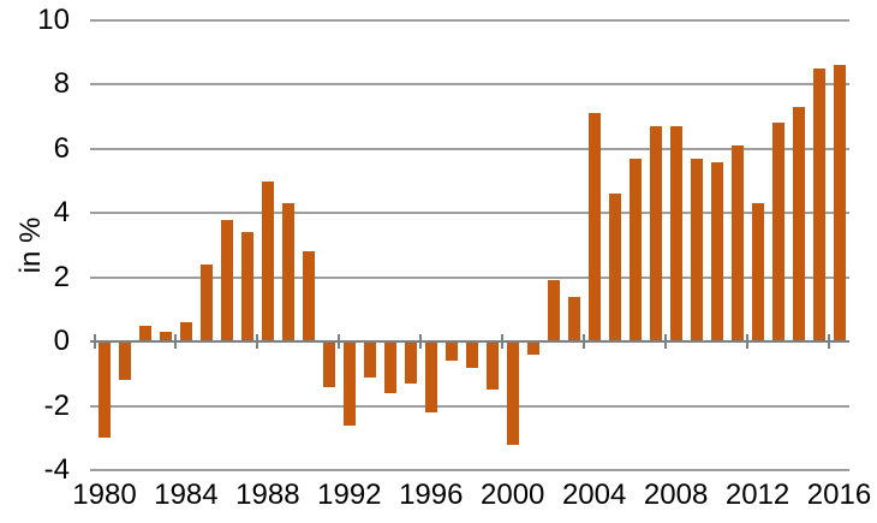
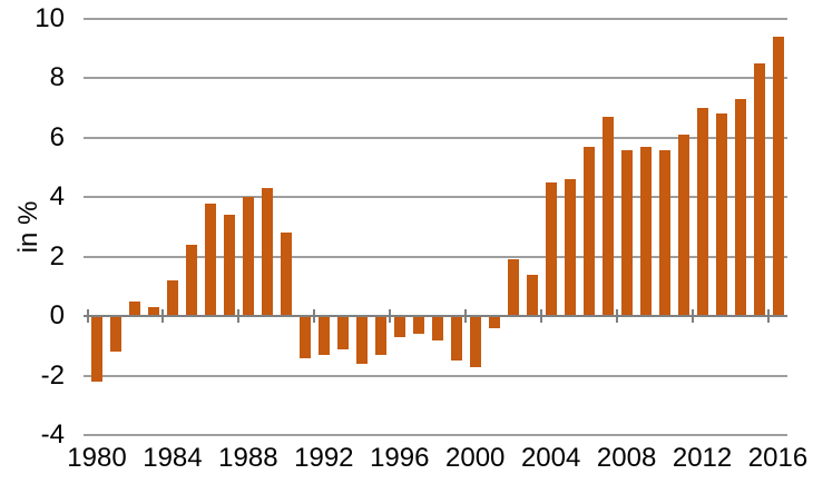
1980: -3.0 -> -2.2
1984: 0.6 -> 1.2
1988: 5.0 -> 4.0
1992: -2.6 -> -1.3
1996: -2.2 -> -0.7
2000: -3.2 -> -1.7
2004: 7.1 -> 4.5
2008: 6.7 -> 5.6
2012: 4.3 -> 7.0
2016: 8.6 -> 9.4
